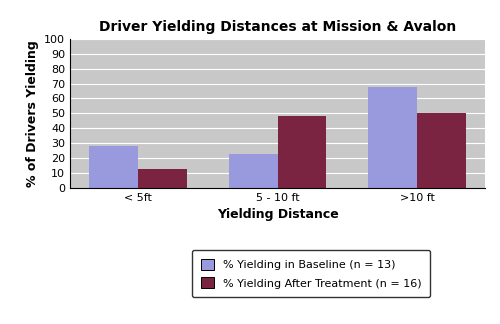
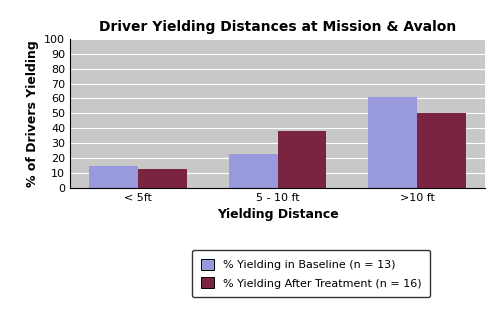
% Yielding in Baseline (n = 13)/< 5ft: 28 -> 15
% Yielding After Treatment (n = 16)/5 - 10 ft: 48 -> 38
% Yielding in Baseline (n = 13)/>10 ft: 68 -> 61
